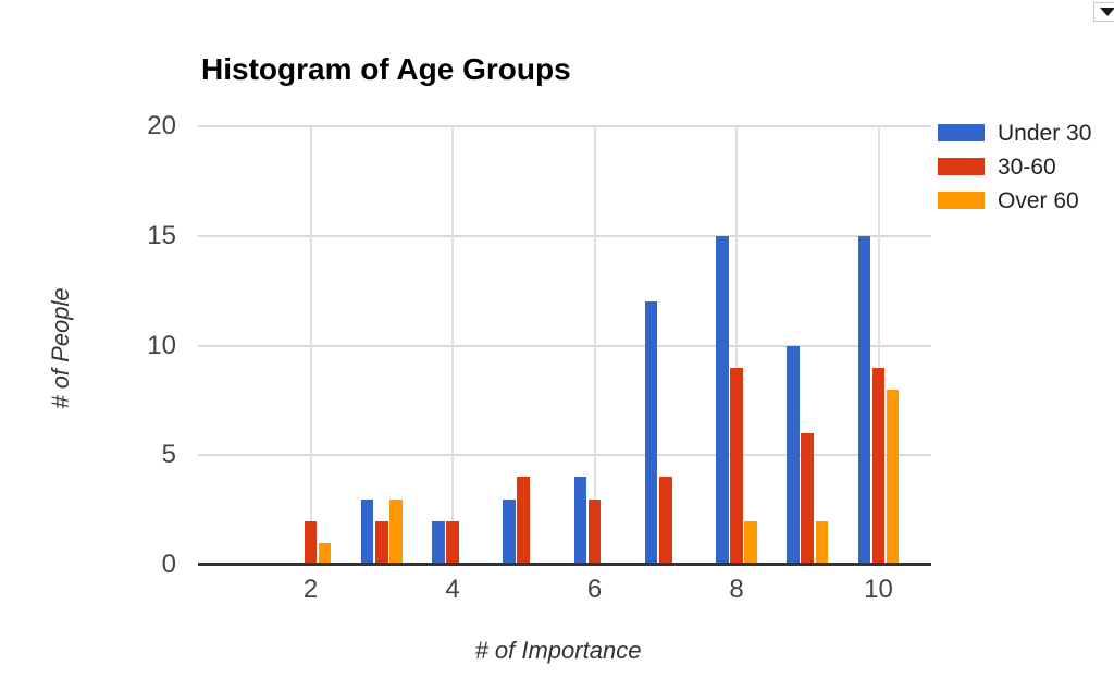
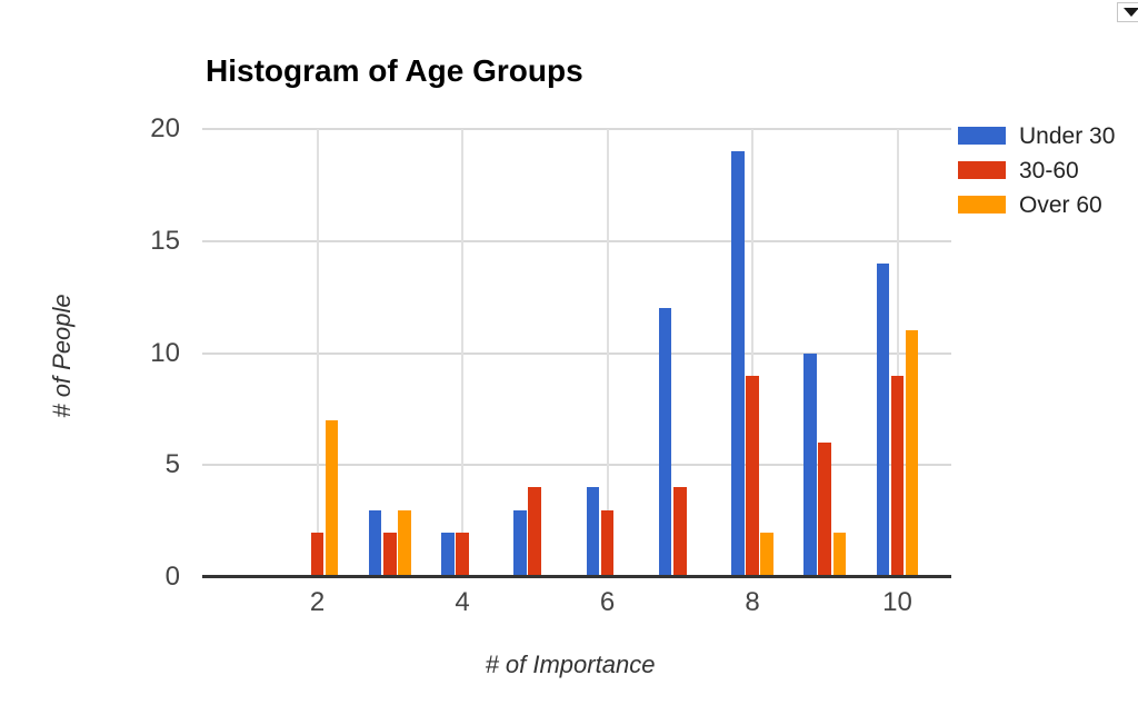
Over 60/2: 1 -> 7
Under 30/8: 15 -> 19
Under 30/10: 15 -> 14
Over 60/10: 8 -> 11
